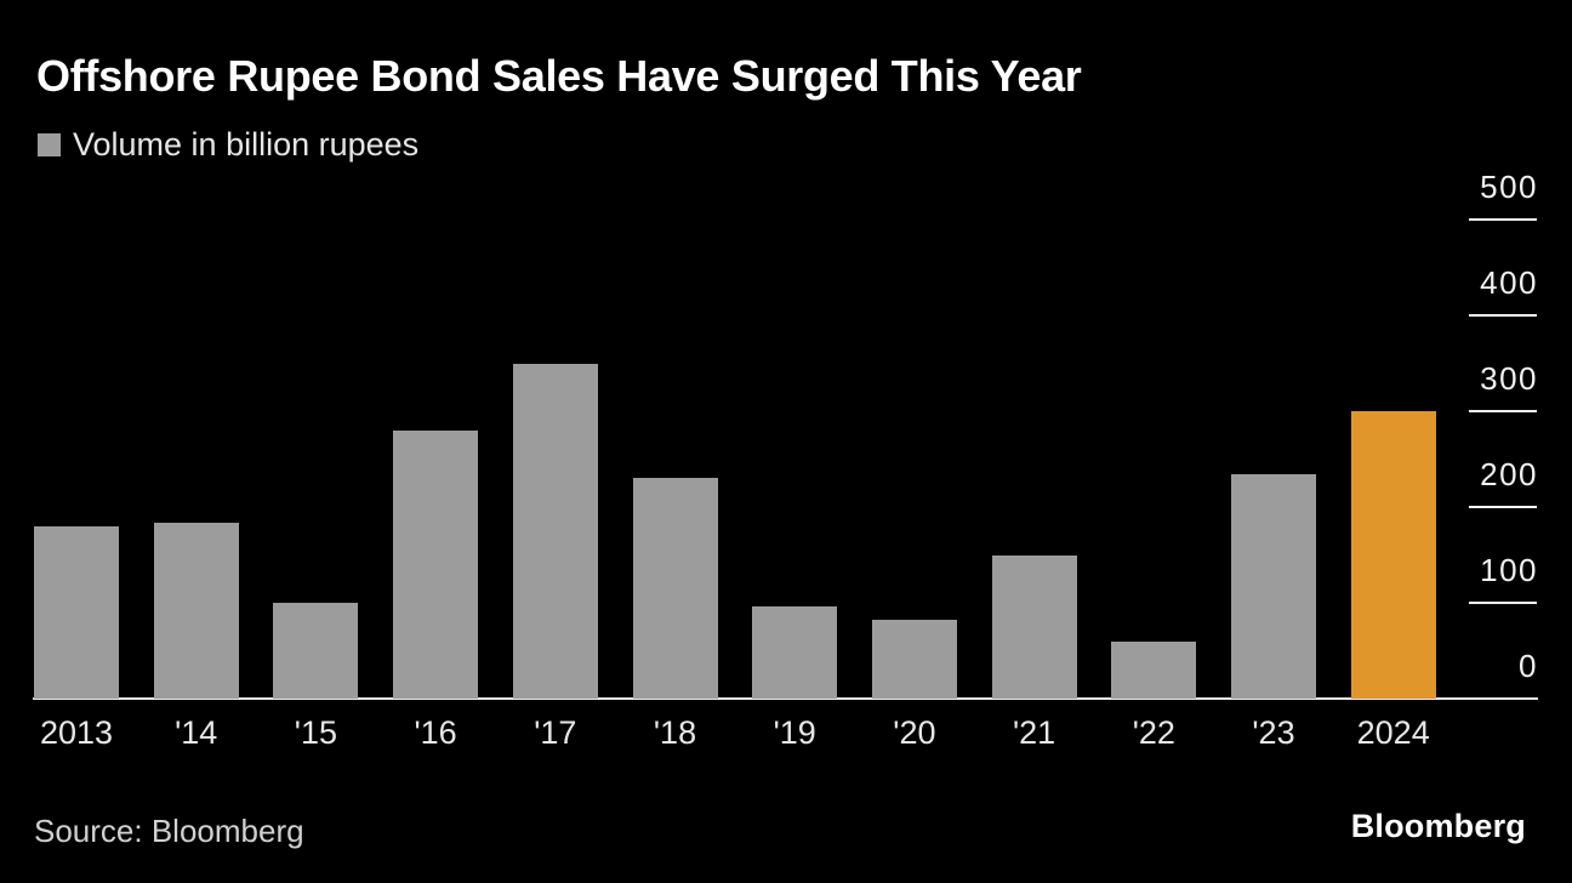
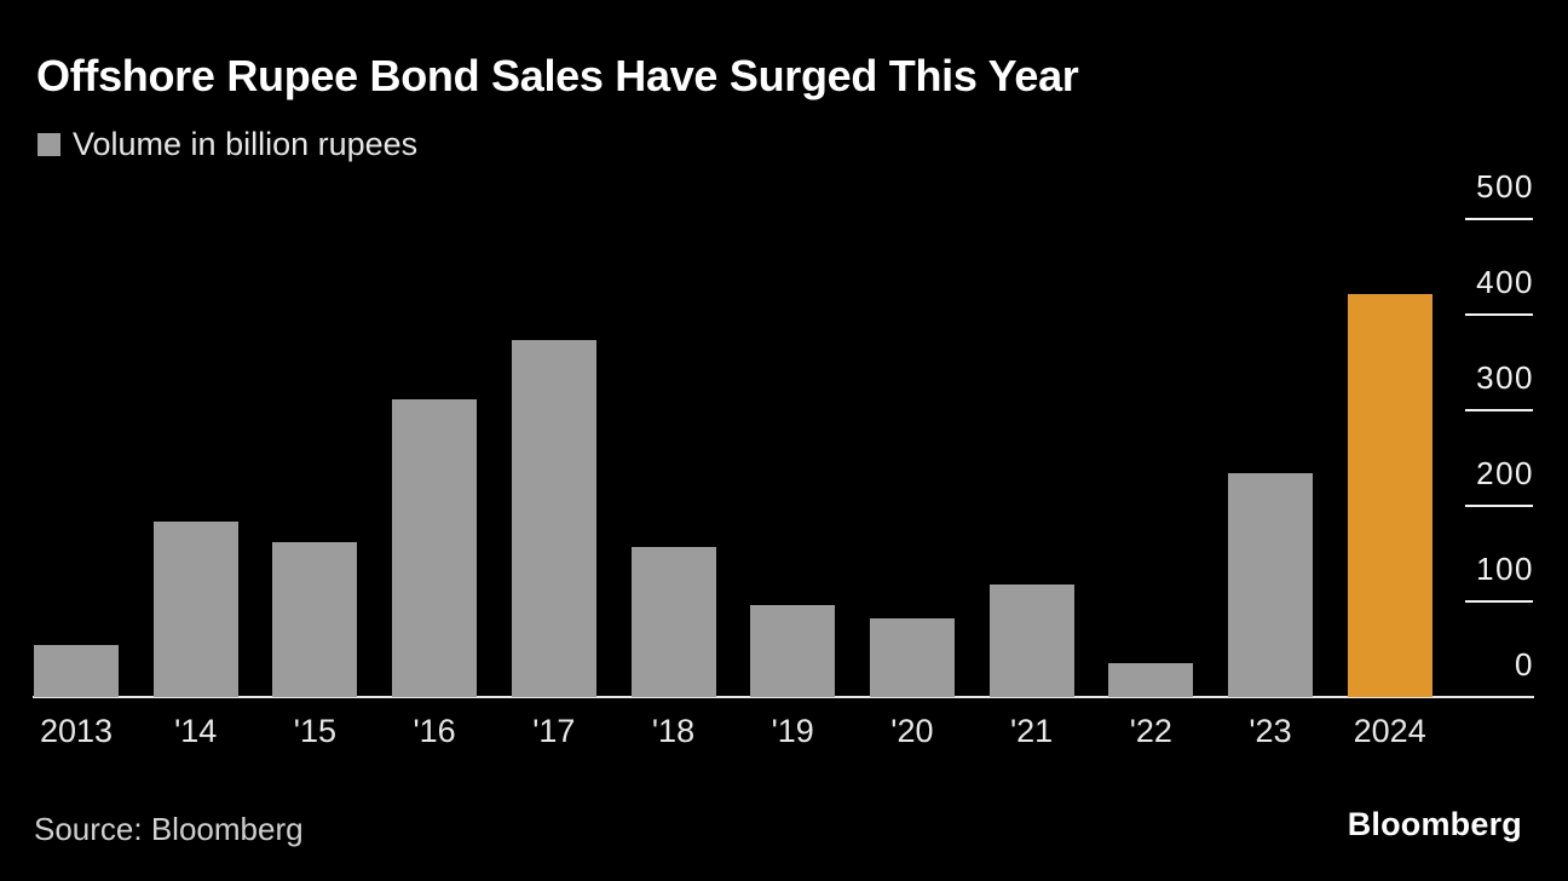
2013: 180 -> 60
'15: 100 -> 160
'16: 280 -> 310
'17: 350 -> 370
'18: 230 -> 160
'21: 150 -> 120
'22: 60 -> 40
2024: 300 -> 420
